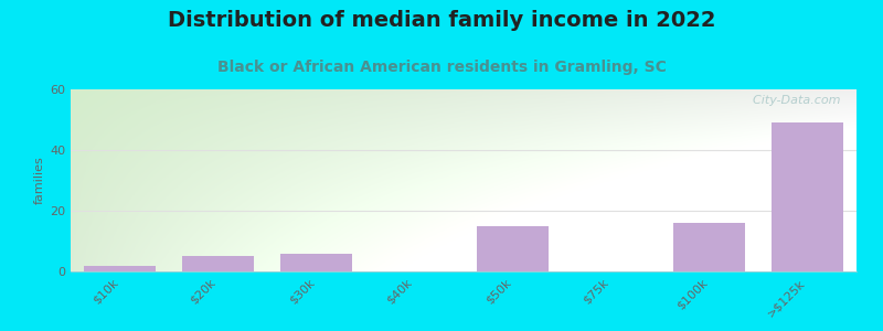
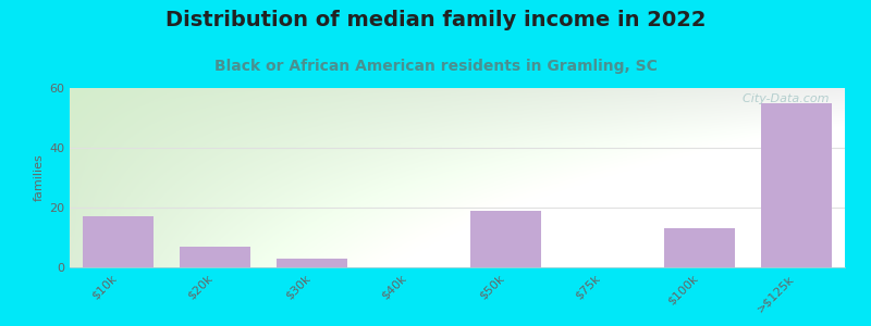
$10k: 2 -> 17
$20k: 5 -> 7
$30k: 6 -> 3
$50k: 15 -> 19
$100k: 16 -> 13
>$125k: 49 -> 55
